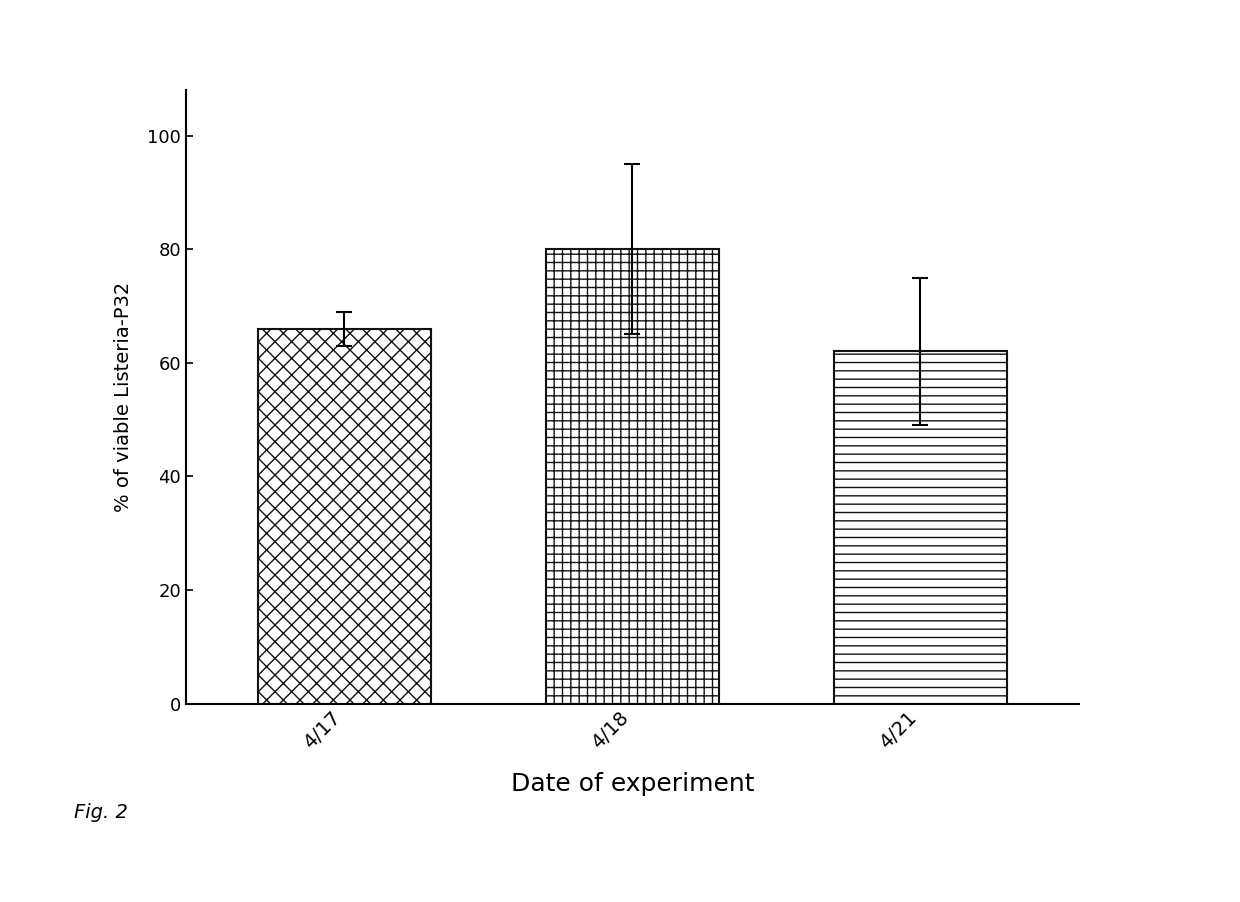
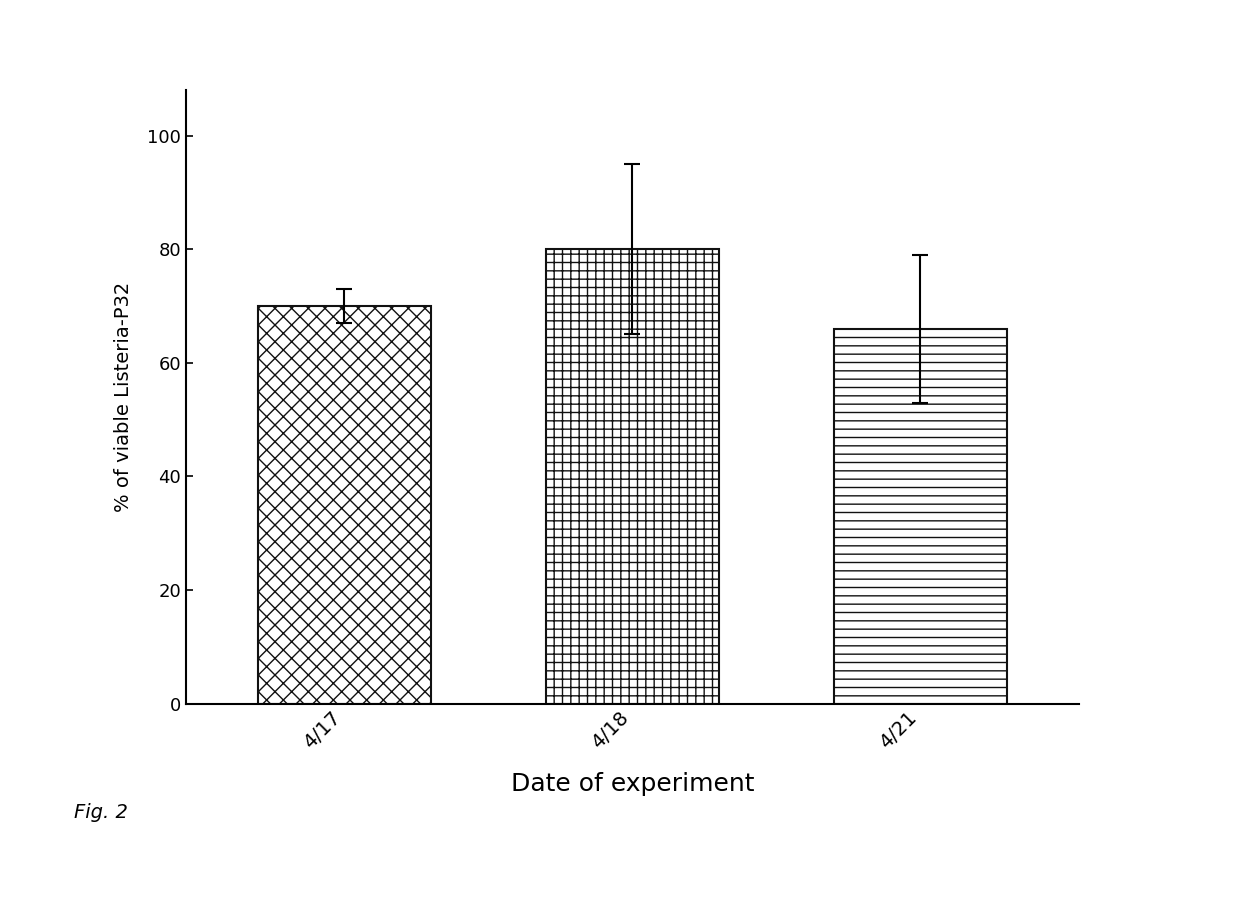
4/17: 66 -> 70
4/21: 62 -> 66
